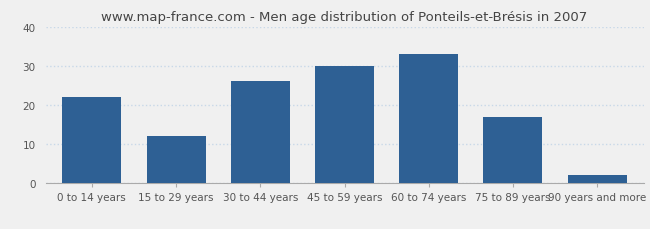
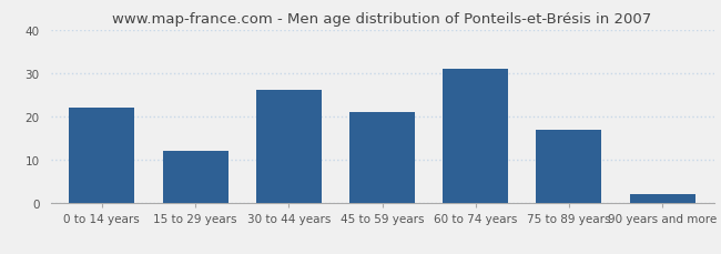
45 to 59 years: 30 -> 21
60 to 74 years: 33 -> 31
